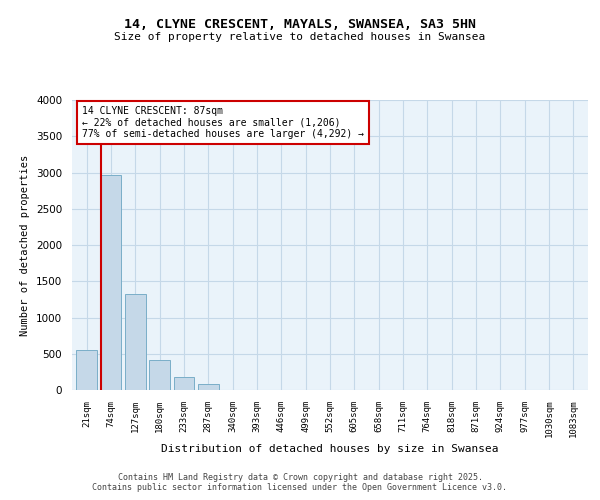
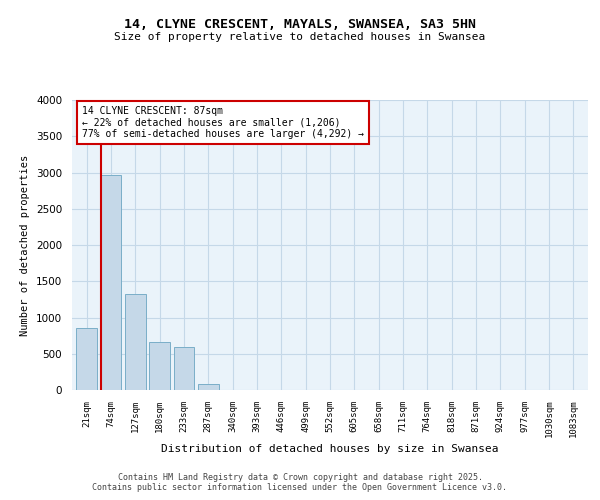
21sqm: 550 -> 860
180sqm: 420 -> 660
233sqm: 180 -> 600
